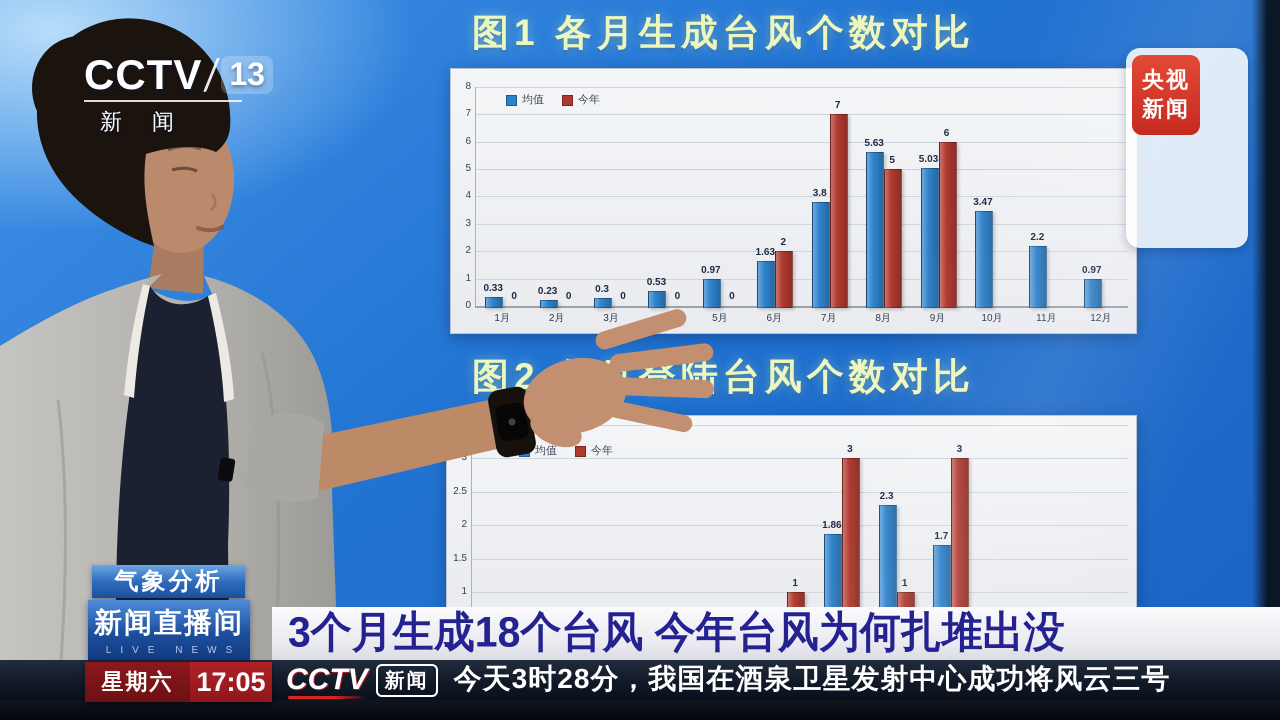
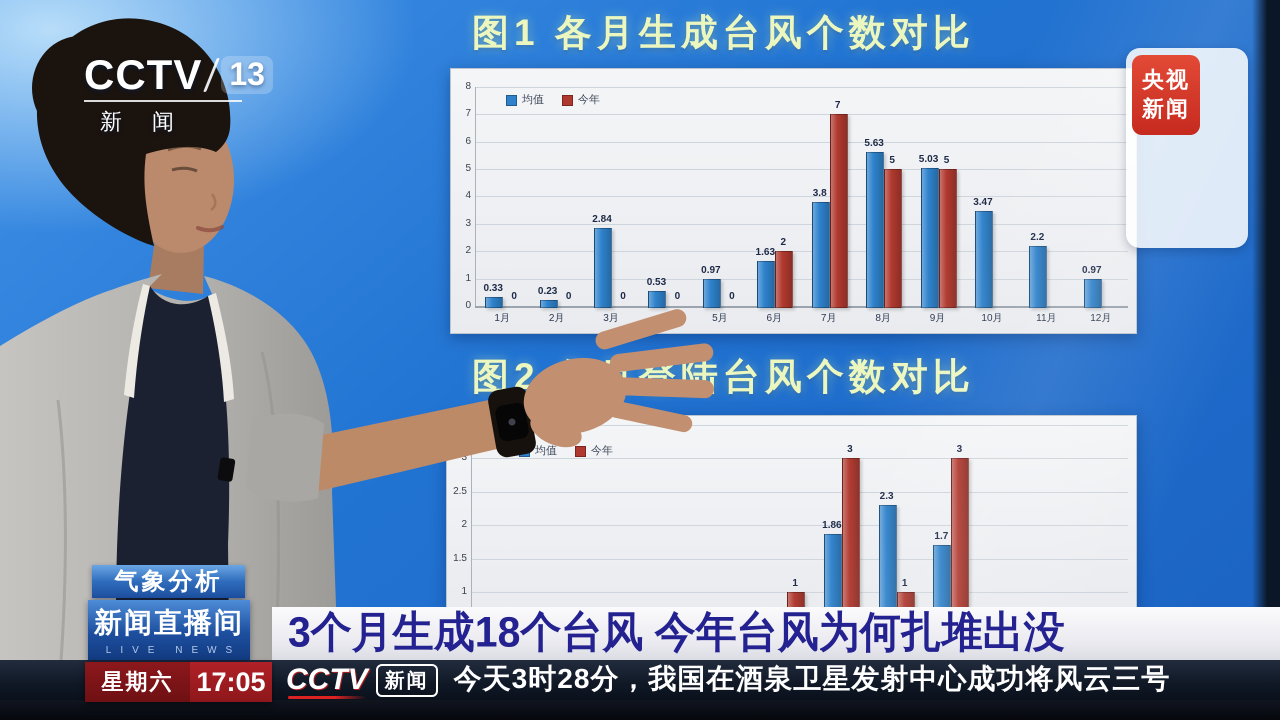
图1 各月生成台风个数对比/均值/3月: 0.3 -> 2.84
图1 各月生成台风个数对比/今年/9月: 6 -> 5
